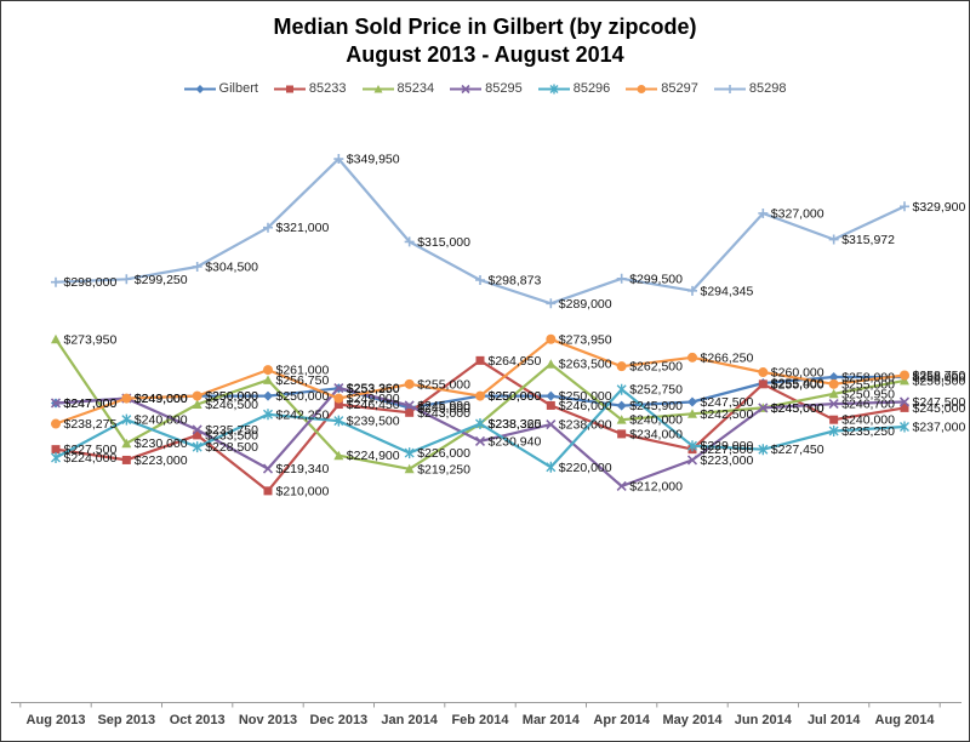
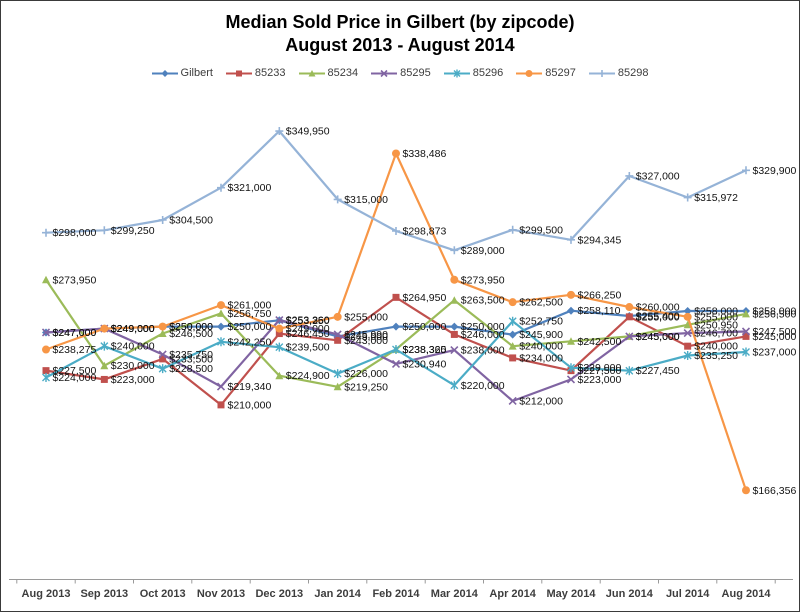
85297/Feb 2014: $250,000 -> $338,486
Gilbert/May 2014: $247,500 -> $258,110
85297/Aug 2014: $258,750 -> $166,356
